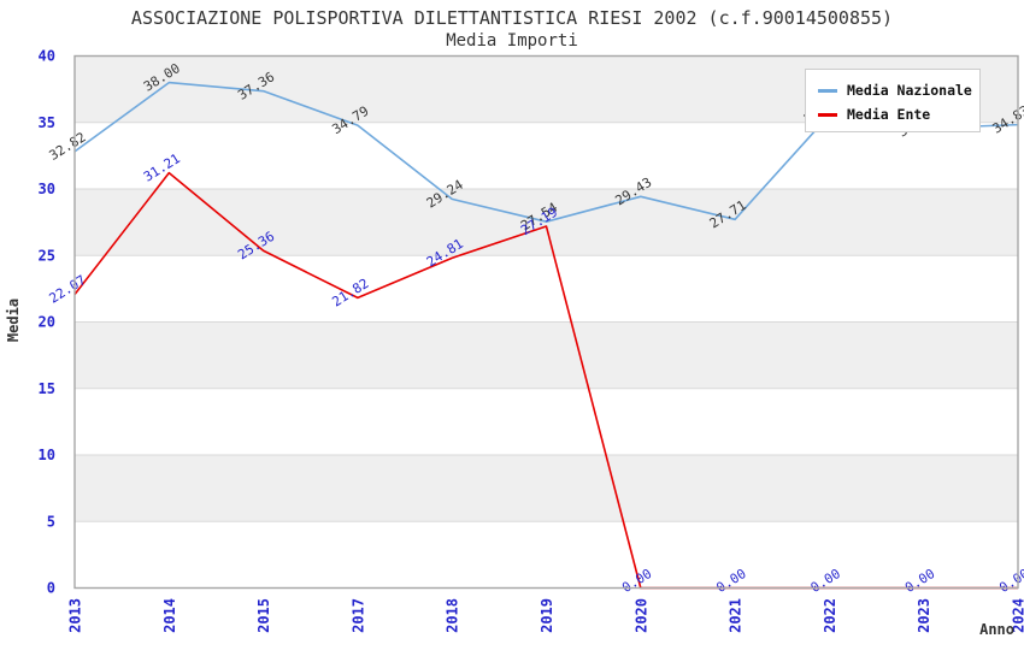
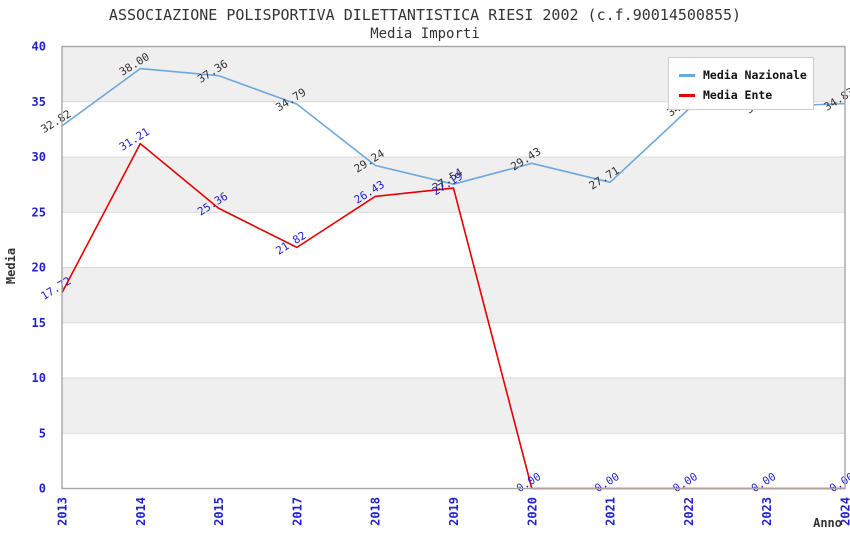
Media Ente/2013: 22.07 -> 17.72
Media Ente/2018: 24.81 -> 26.43
Media Nazionale/2022: 35.56 -> 34.31
